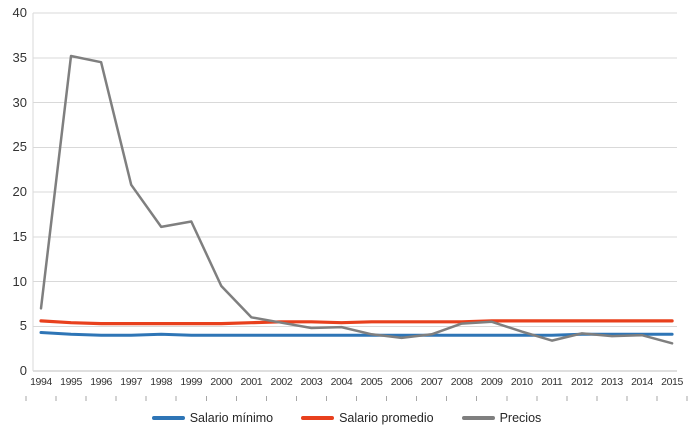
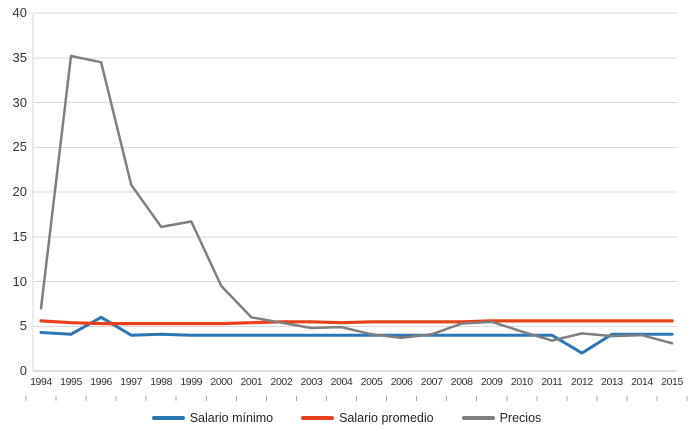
Salario mínimo/1996: 4 -> 6
Salario mínimo/2012: 4 -> 2
